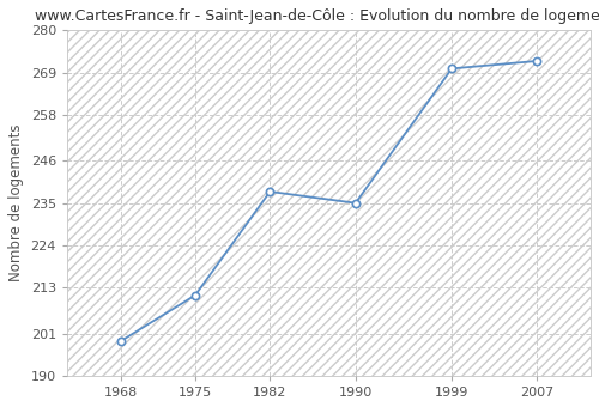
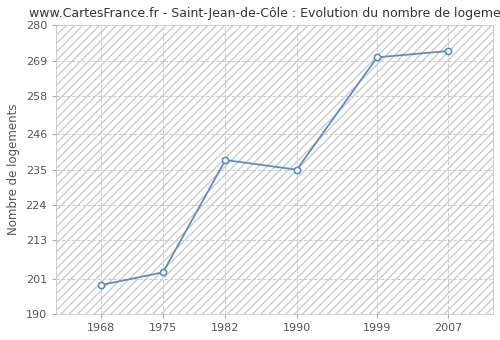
1975: 211 -> 203
